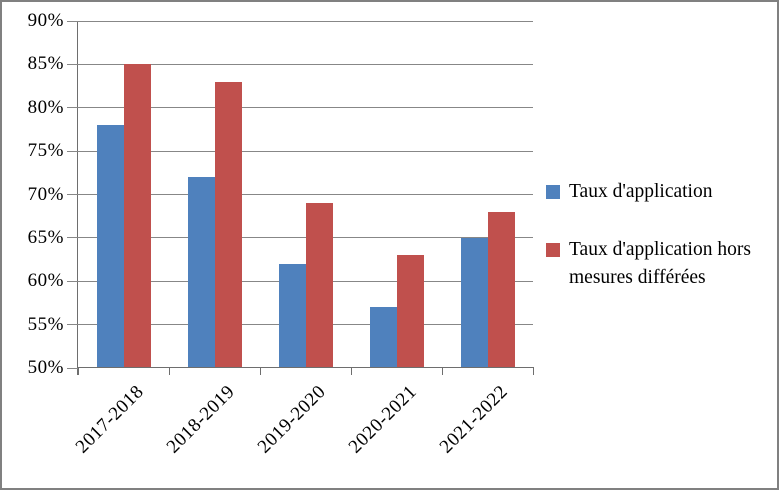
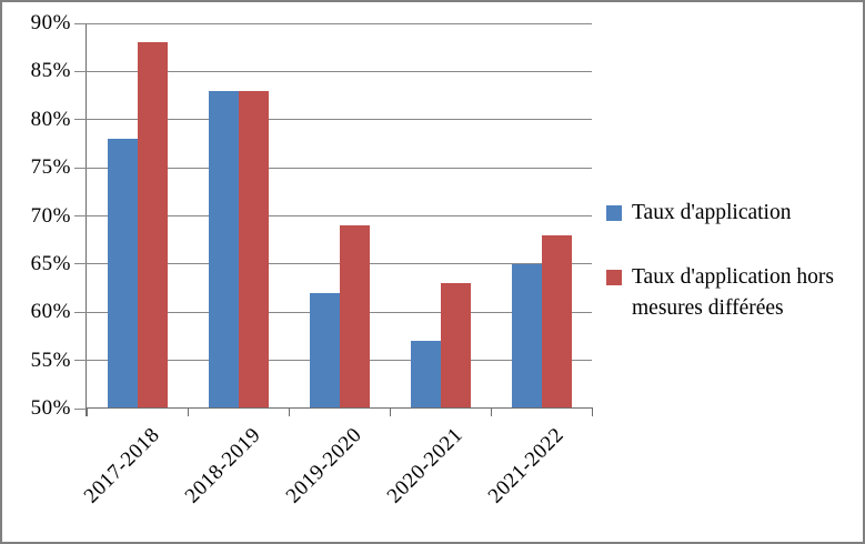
Taux d'application hors mesures différées/2017-2018: 85% -> 88%
Taux d'application/2018-2019: 72% -> 83%
